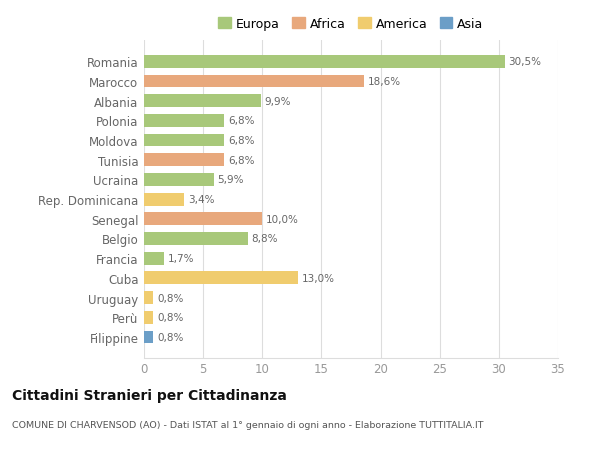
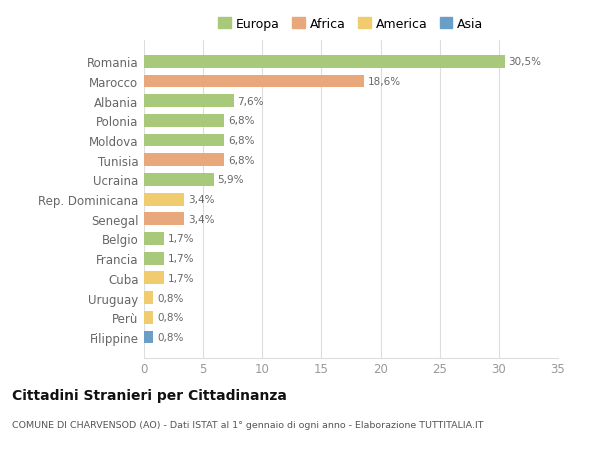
Albania: 9,9% -> 7,6%
Senegal: 10,0% -> 3,4%
Belgio: 8,8% -> 1,7%
Cuba: 13,0% -> 1,7%
